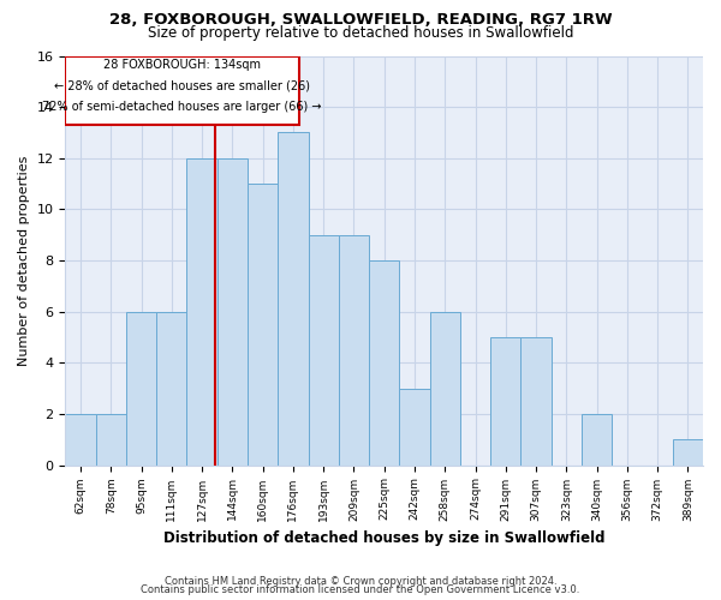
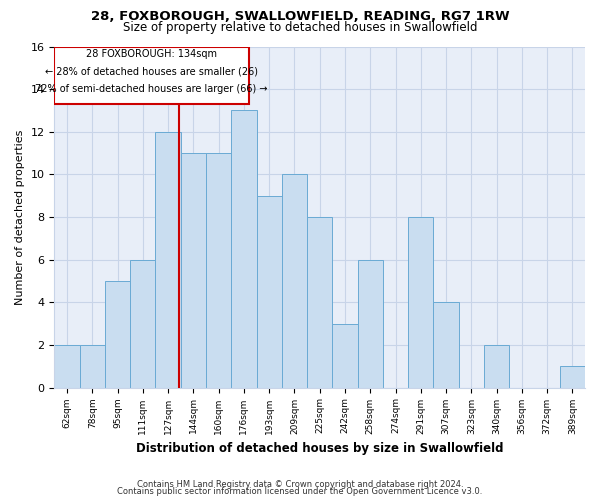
95sqm: 6 -> 5
144sqm: 12 -> 11
209sqm: 9 -> 10
291sqm: 5 -> 8
307sqm: 5 -> 4
